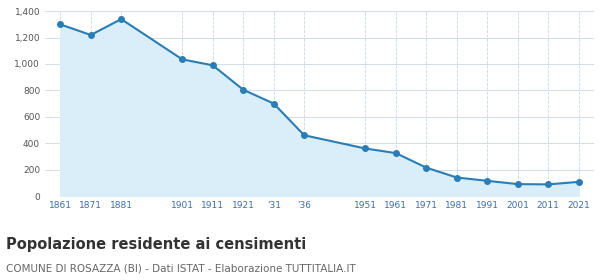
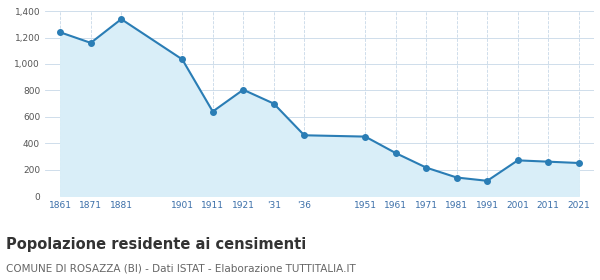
1861: 1,300 -> 1,240
1871: 1,220 -> 1,160
1911: 990 -> 640
1951: 360 -> 450
2001: 90 -> 270
2011: 90 -> 260
2021: 110 -> 250
